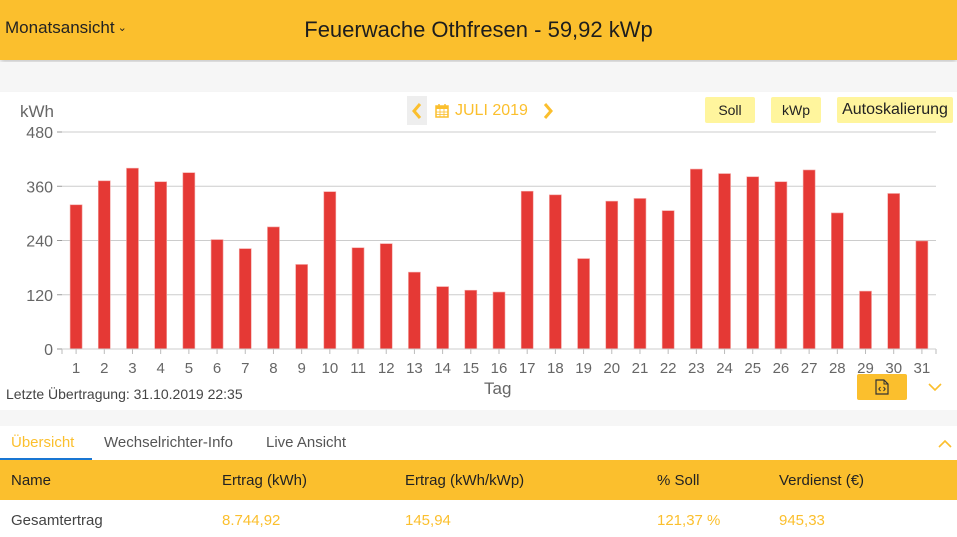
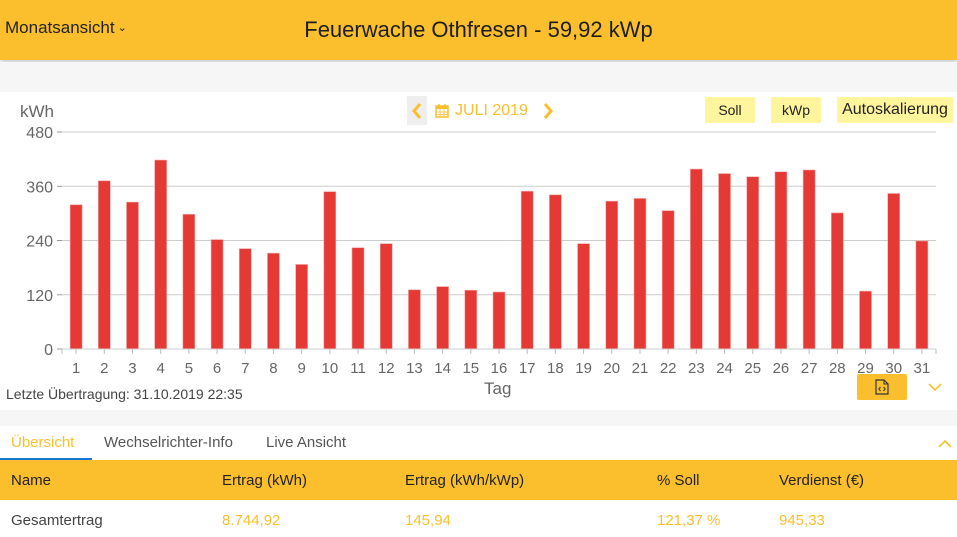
3: 400 -> 320
4: 370 -> 420
5: 390 -> 300
8: 270 -> 210
13: 170 -> 130
19: 200 -> 230
26: 370 -> 390
